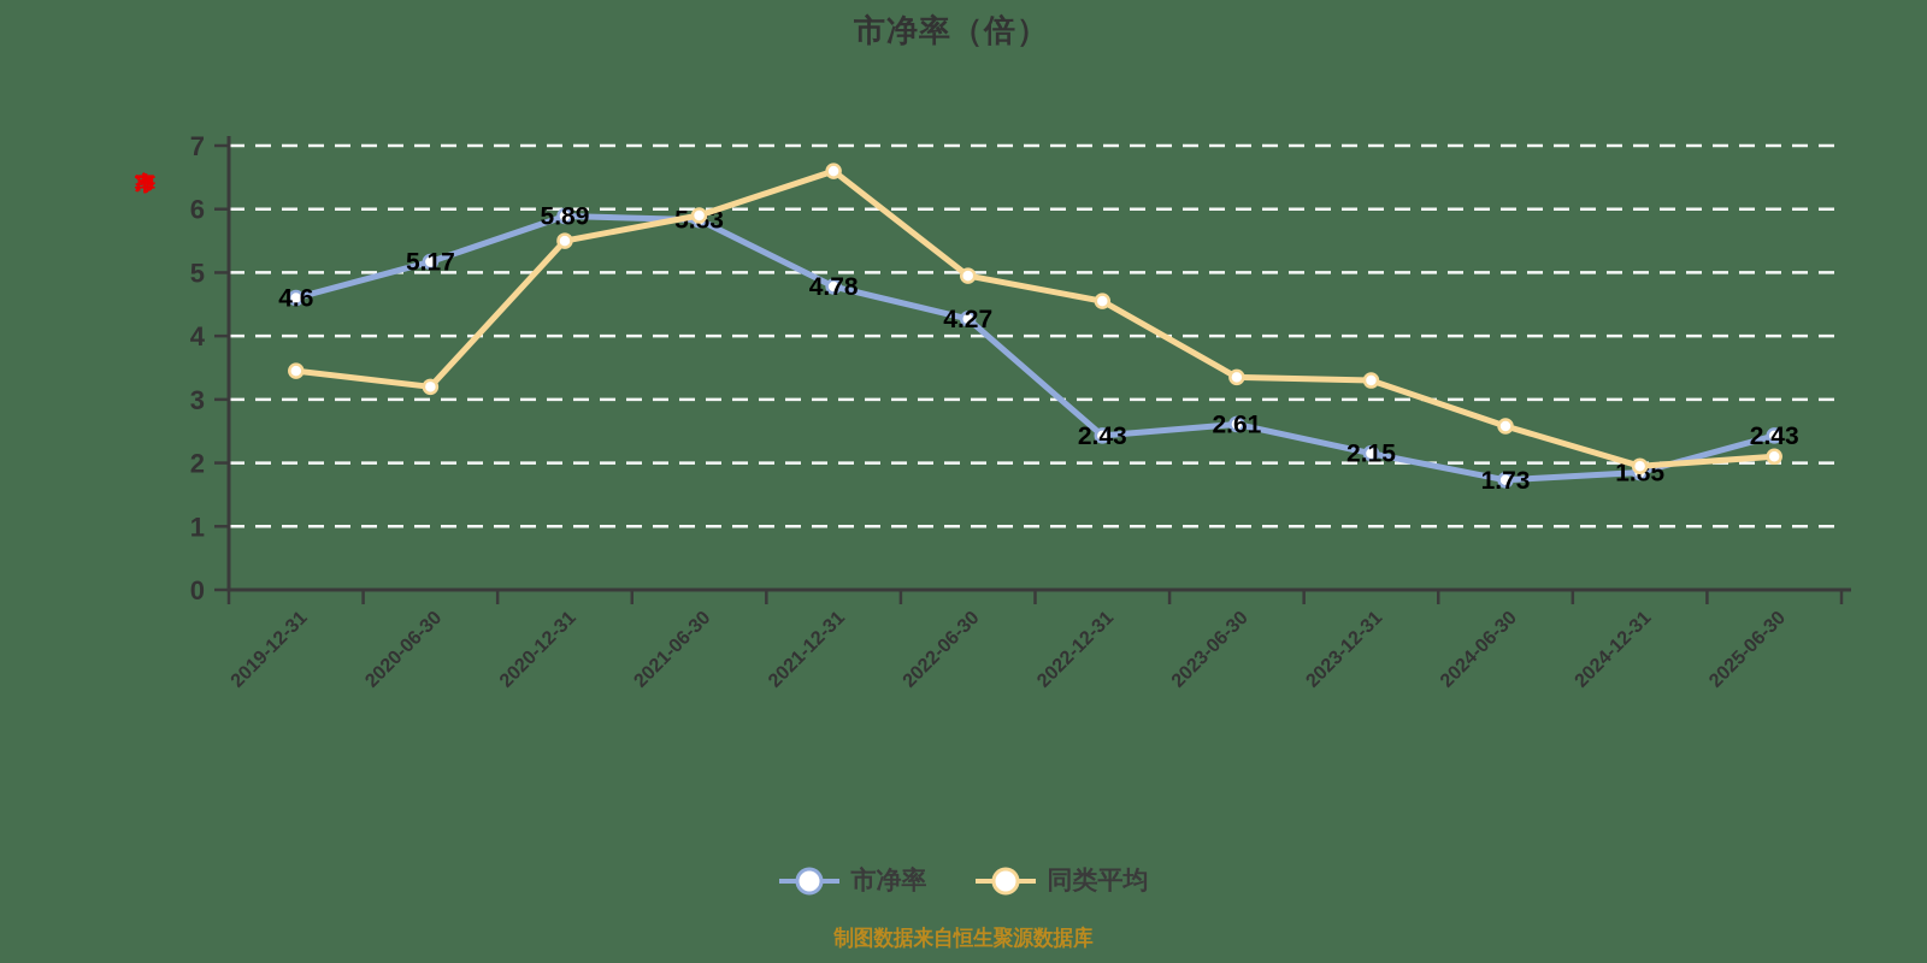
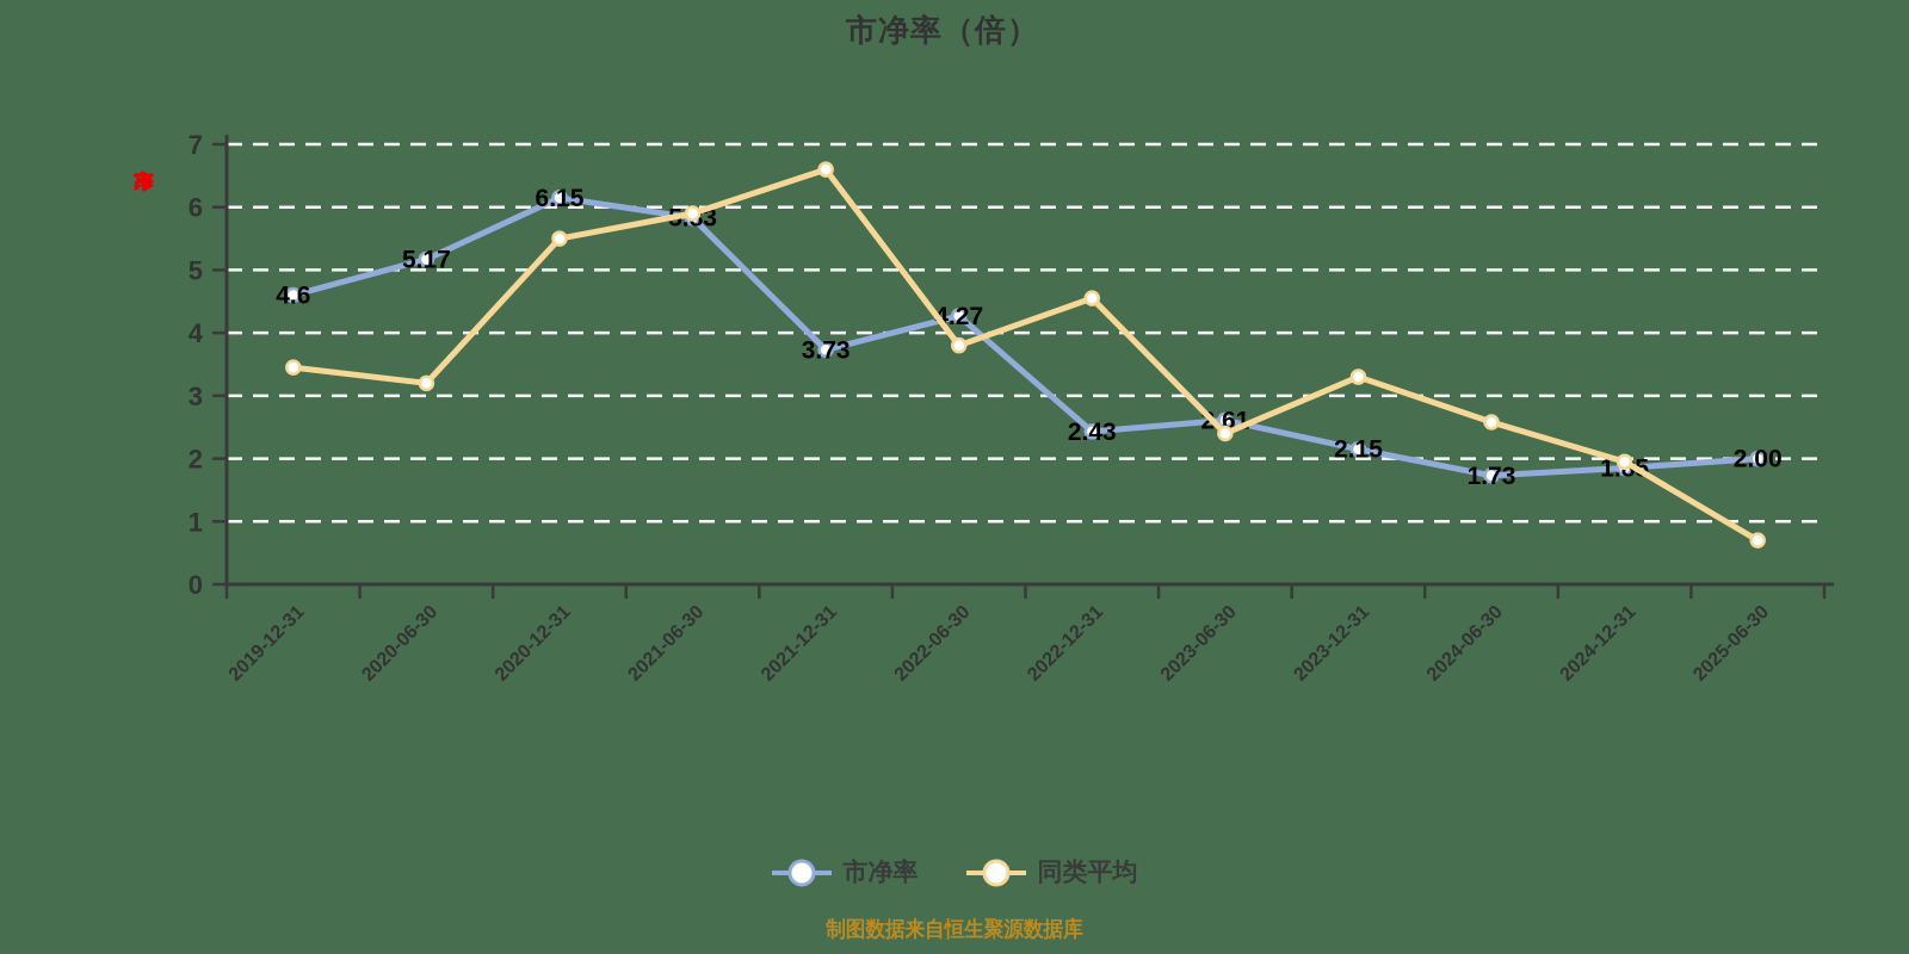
市净率/2020-12-31: 5.89 -> 6.15
市净率/2021-12-31: 4.78 -> 3.73
同类平均/2022-06-30: 5.0 -> 3.8
同类平均/2023-06-30: 3.4 -> 2.4
市净率/2025-06-30: 2.43 -> 2.00
同类平均/2025-06-30: 2.1 -> 0.7
